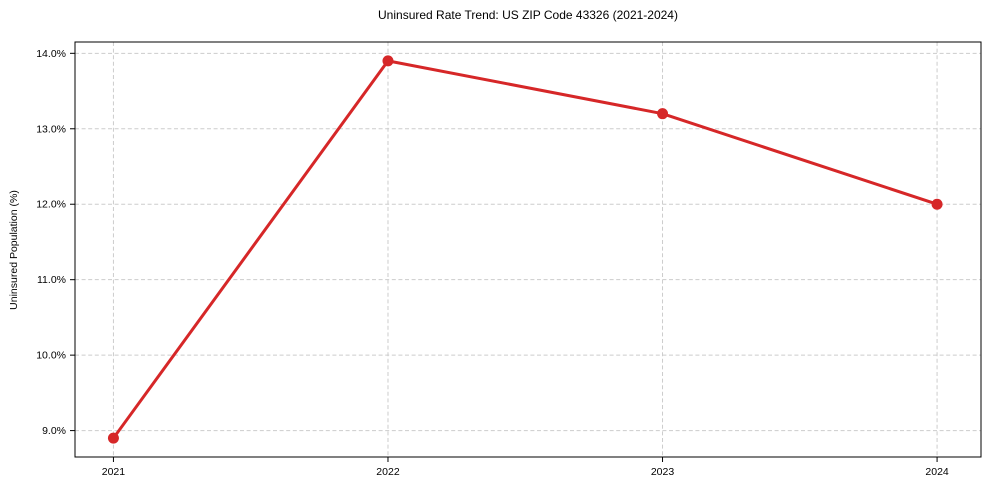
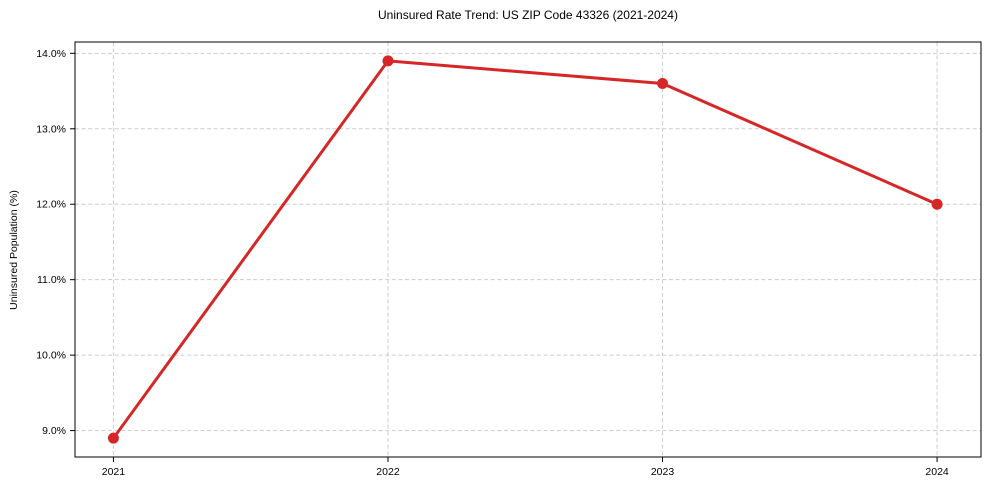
2023: 13.2% -> 13.6%
